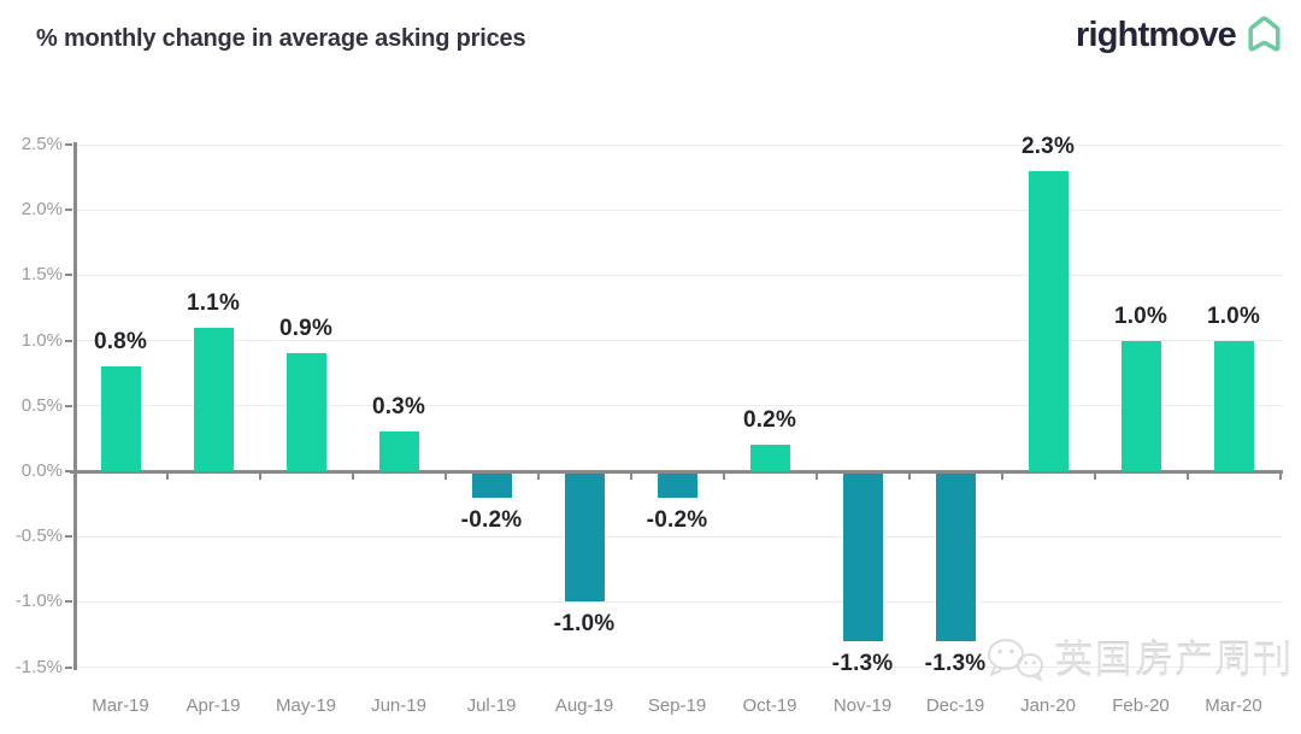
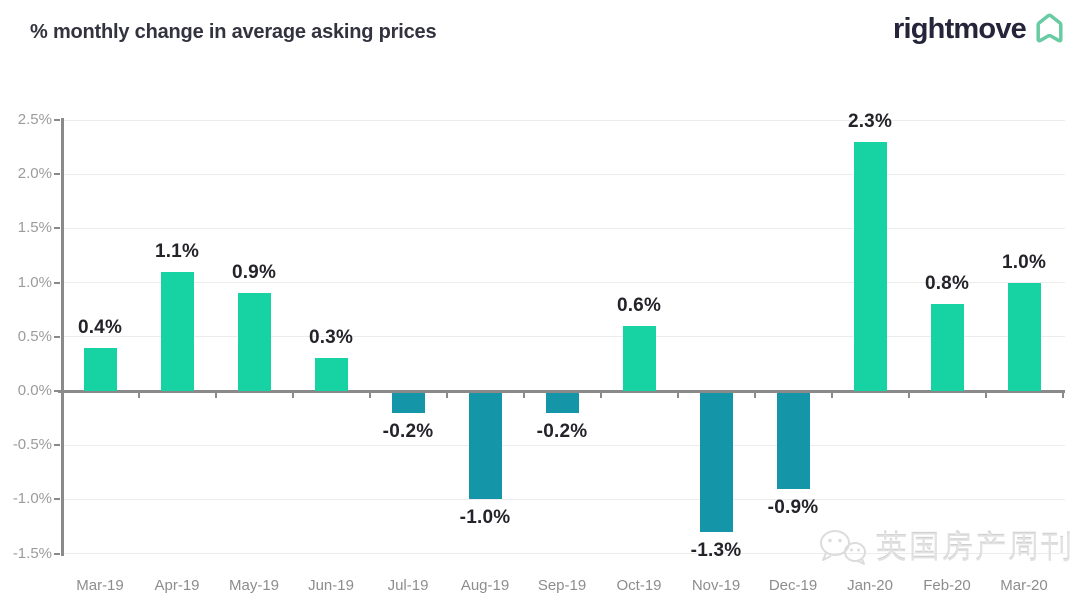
Mar-19: 0.8% -> 0.4%
Oct-19: 0.2% -> 0.6%
Dec-19: -1.3% -> -0.9%
Feb-20: 1.0% -> 0.8%
